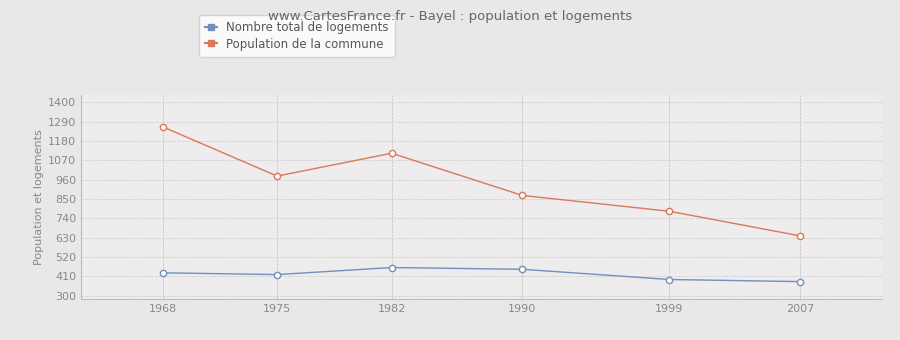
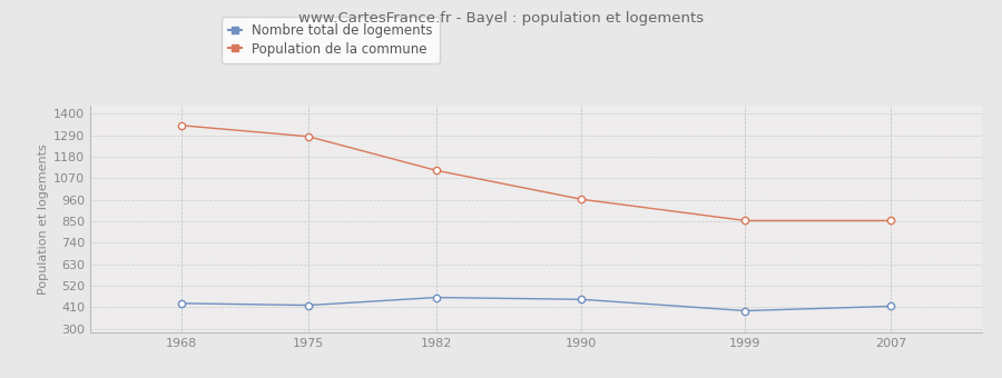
Population de la commune/1968: 1260 -> 1340
Population de la commune/1975: 980 -> 1280
Population de la commune/1990: 870 -> 960
Population de la commune/1999: 780 -> 850
Nombre total de logements/2007: 380 -> 420
Population de la commune/2007: 640 -> 850
